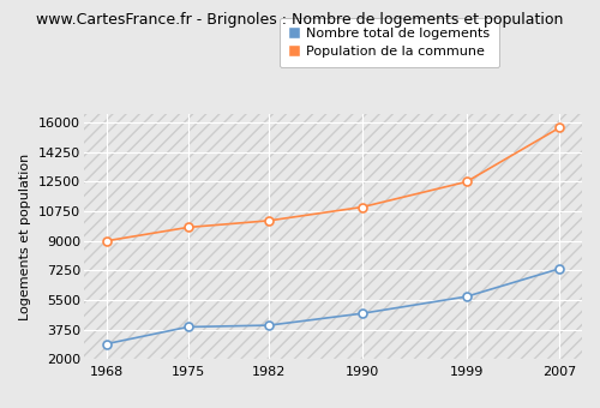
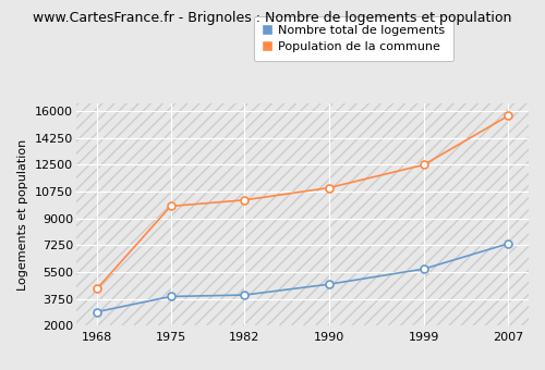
Population de la commune/1968: 9000 -> 4400
